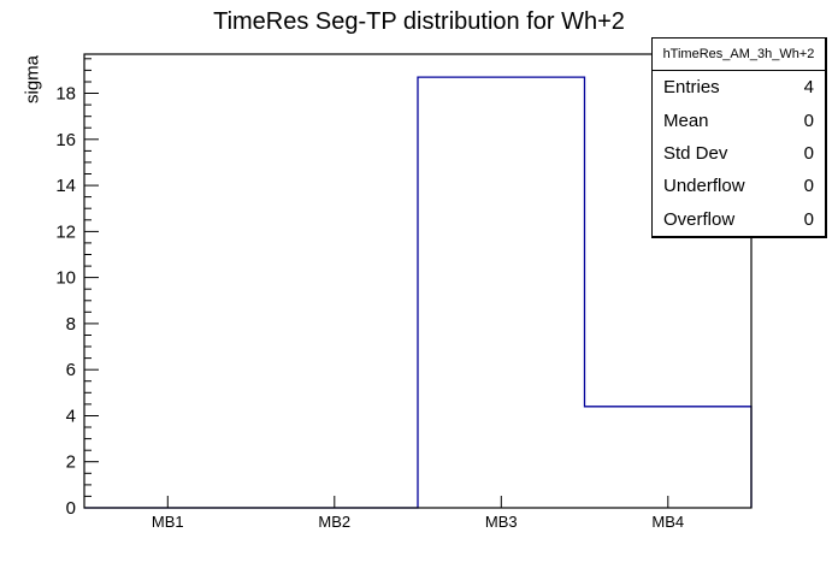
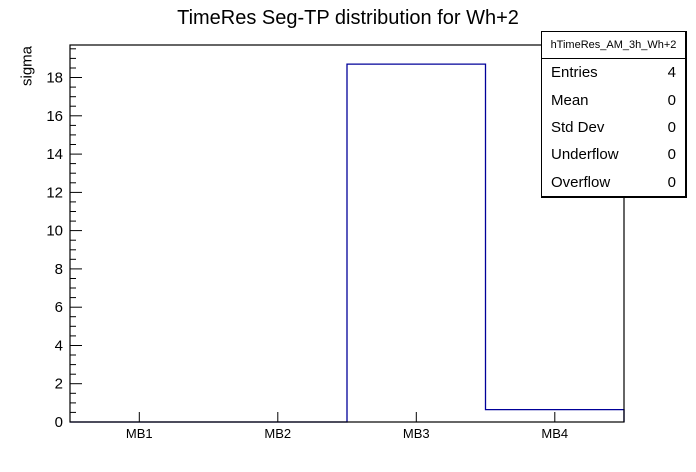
MB4: 4.4 -> 0.7
